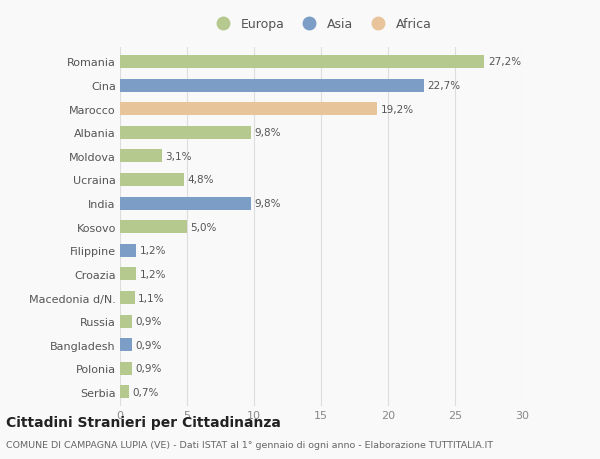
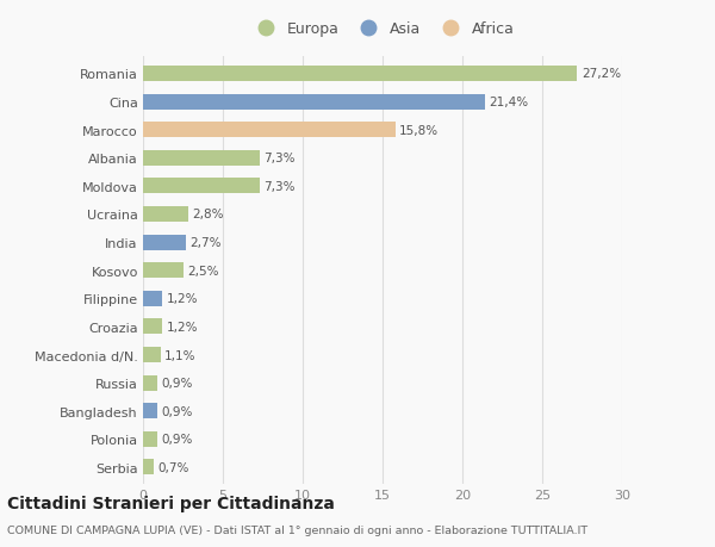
Cina: 22,7% -> 21,4%
Marocco: 19,2% -> 15,8%
Albania: 9,8% -> 7,3%
Moldova: 3,1% -> 7,3%
Ucraina: 4,8% -> 2,8%
India: 9,8% -> 2,7%
Kosovo: 5,0% -> 2,5%
